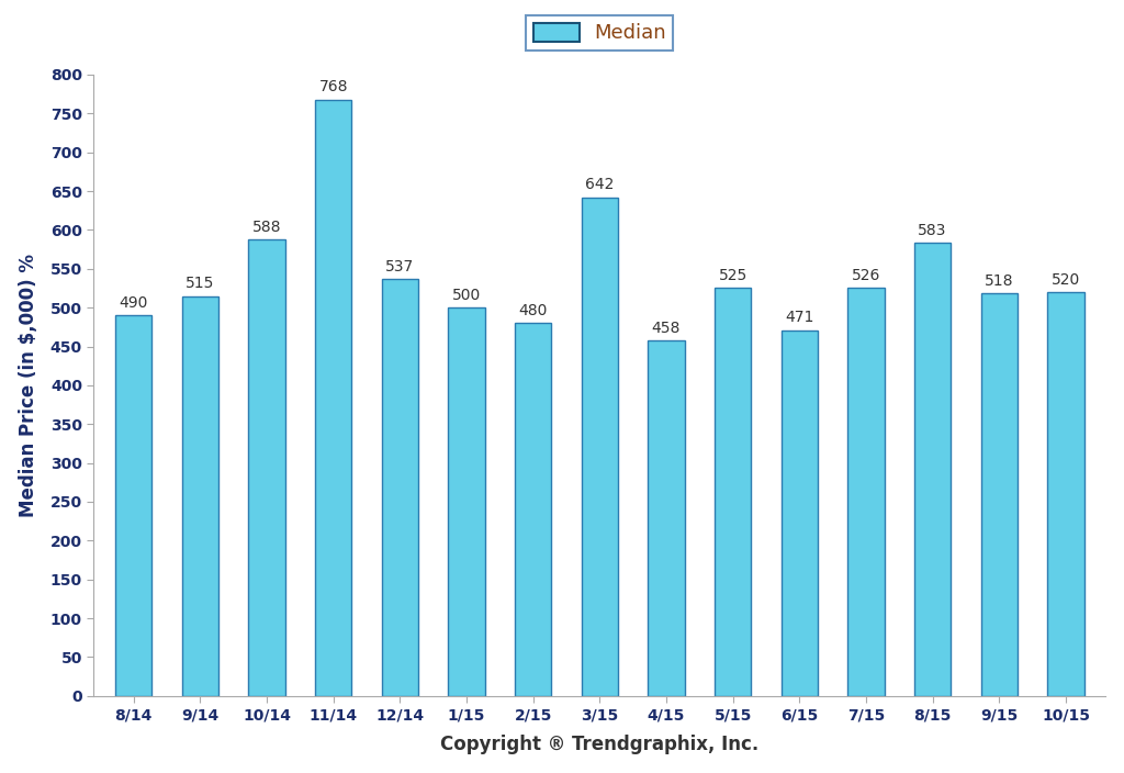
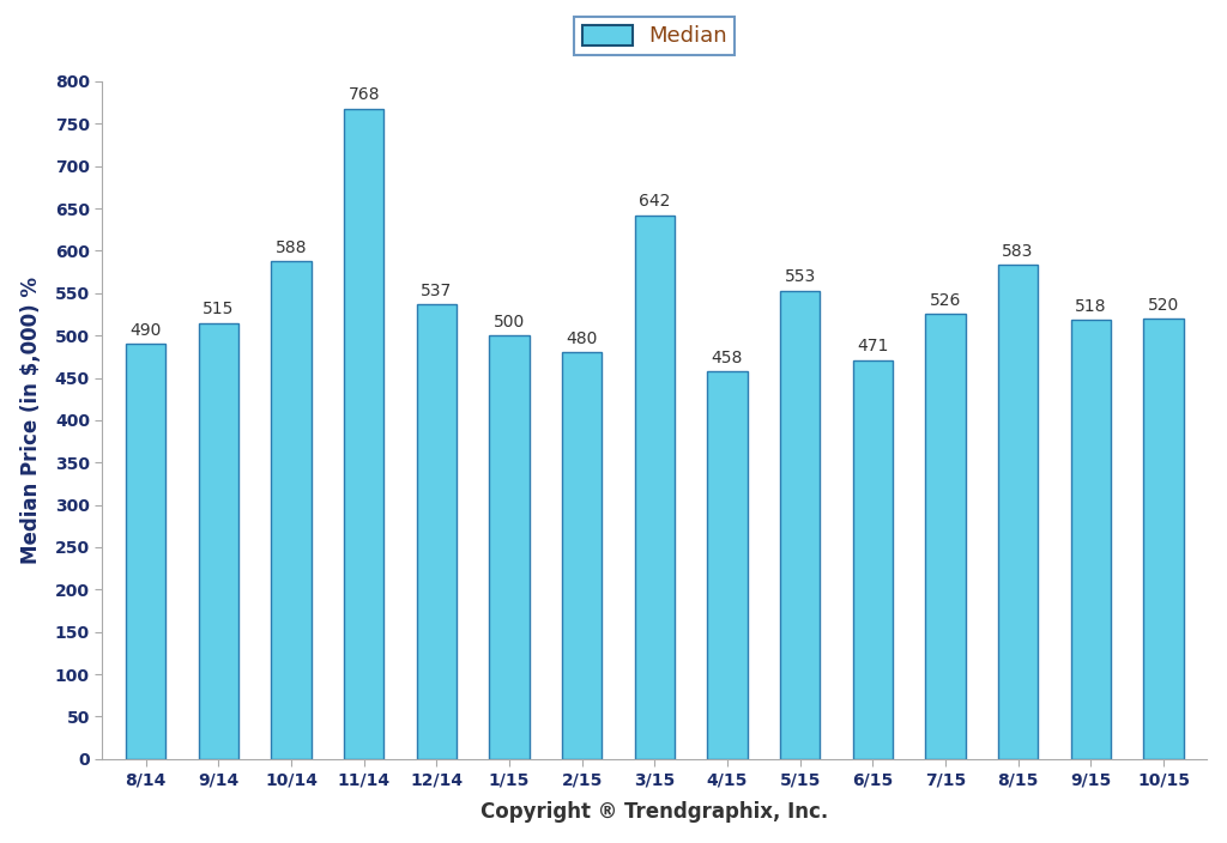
5/15: 525 -> 553
